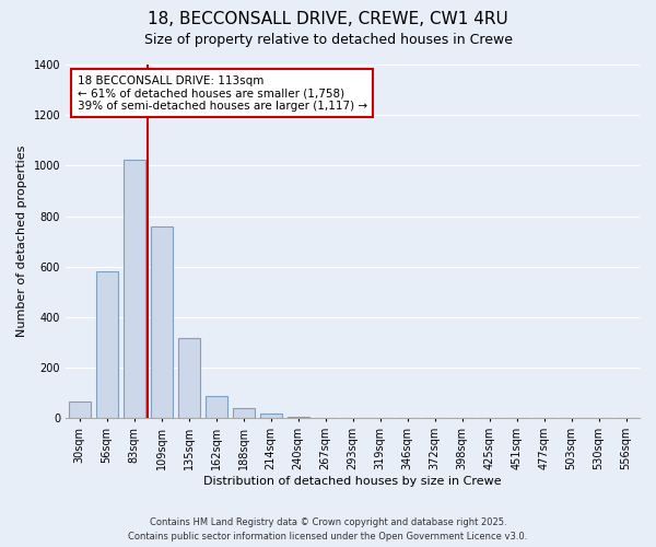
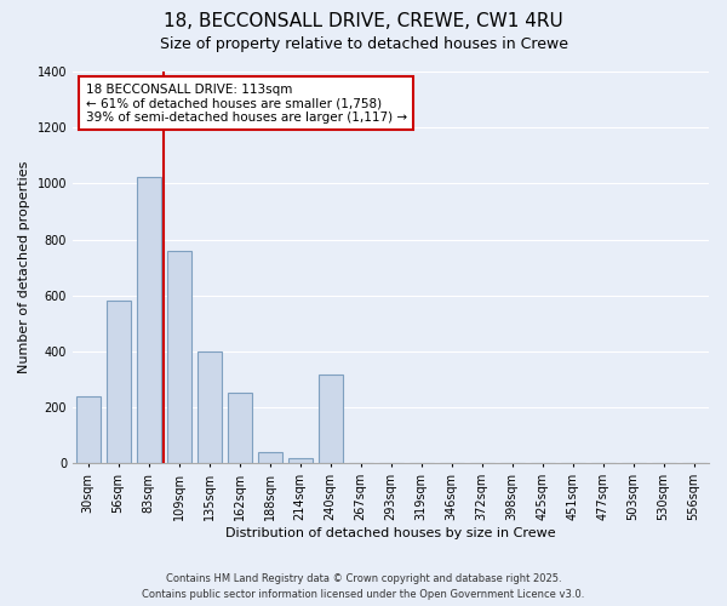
30sqm: 67 -> 240
135sqm: 320 -> 400
162sqm: 90 -> 255
240sqm: 5 -> 320
